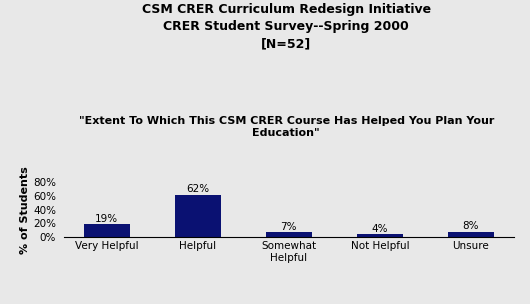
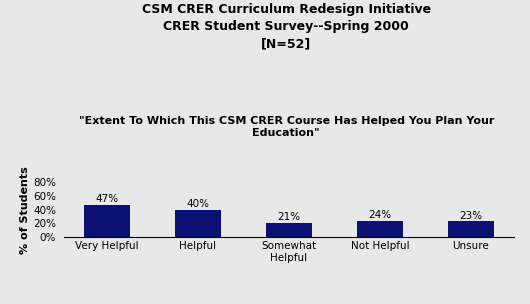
Very Helpful: 19% -> 47%
Helpful: 62% -> 40%
Somewhat Helpful: 7% -> 21%
Not Helpful: 4% -> 24%
Unsure: 8% -> 23%
